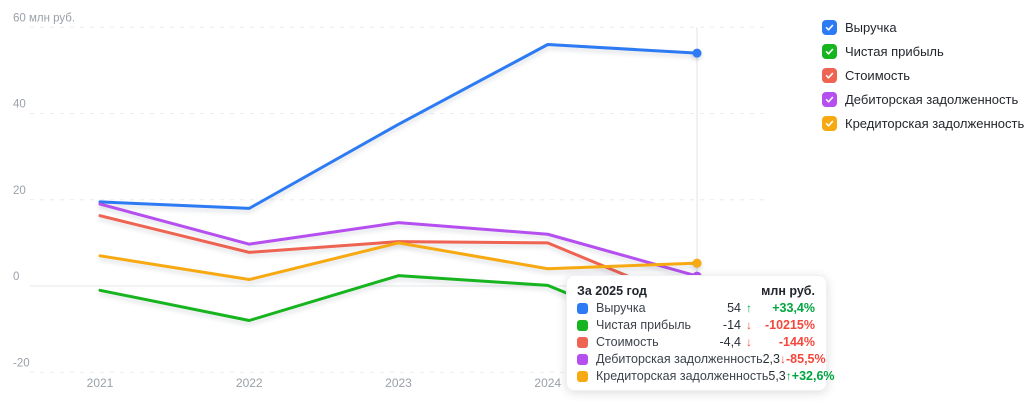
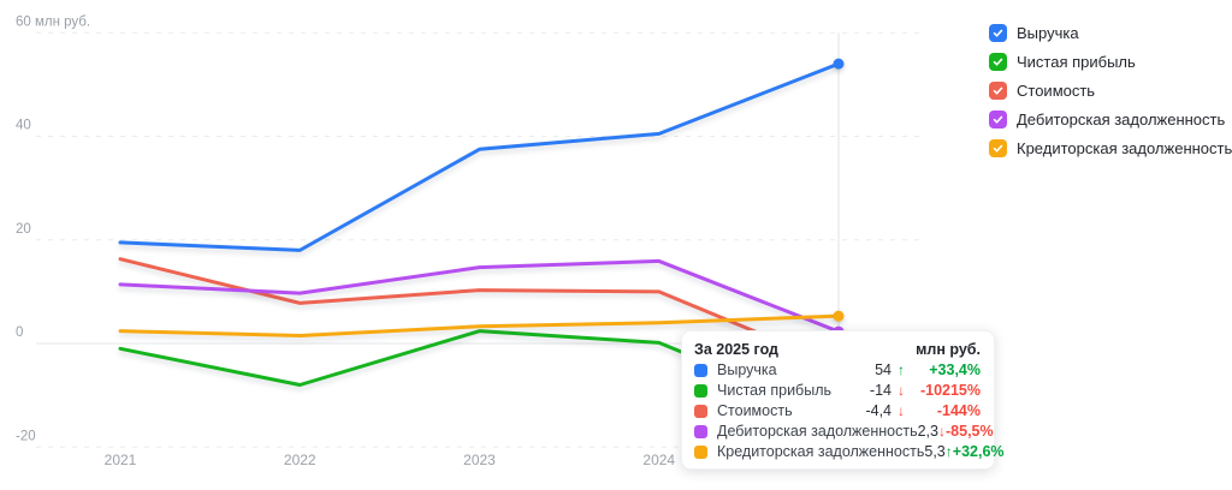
Дебиторская задолженность/2021: 19 -> 11
Кредиторская задолженность/2021: 7 -> 2
Кредиторская задолженность/2023: 10 -> 3
Выручка/2024: 56 -> 40
Дебиторская задолженность/2024: 12 -> 16
